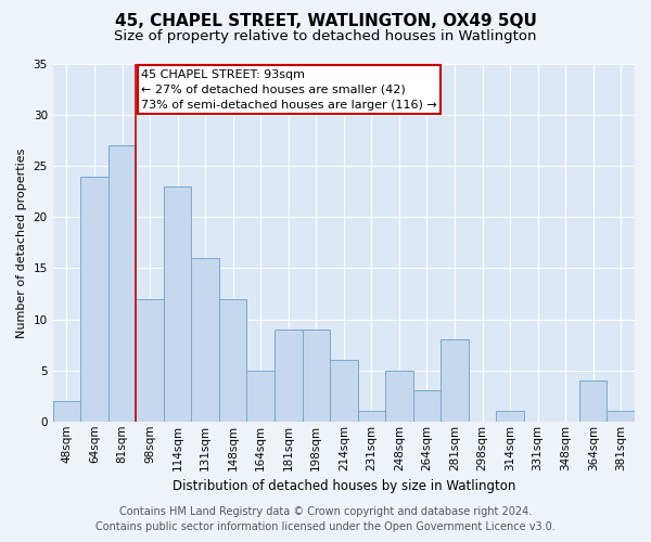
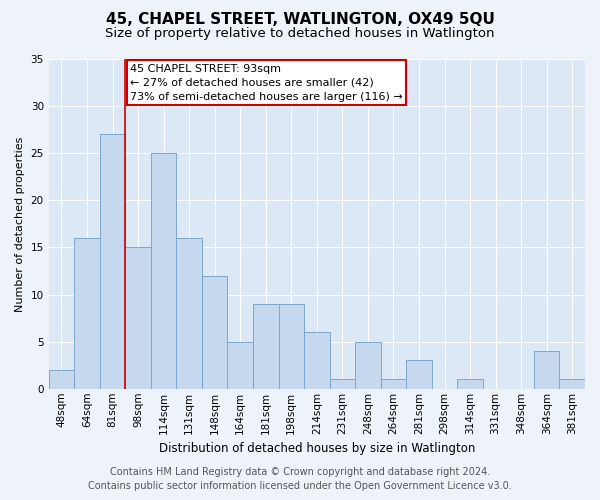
64sqm: 24 -> 16
98sqm: 12 -> 15
114sqm: 23 -> 25
264sqm: 3 -> 1
281sqm: 8 -> 3
